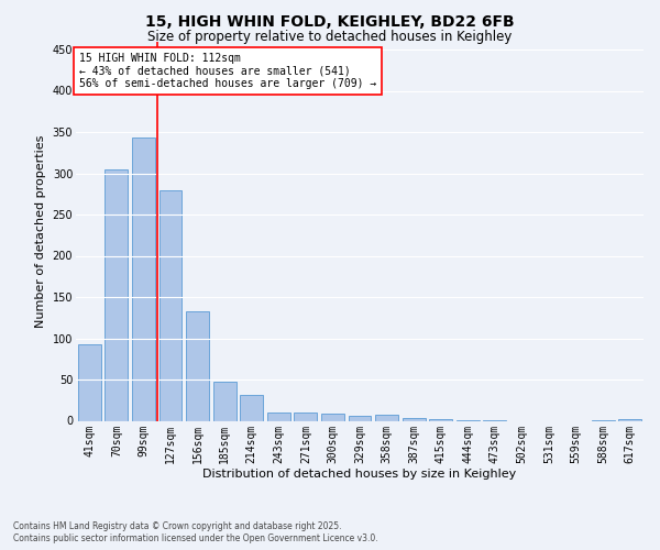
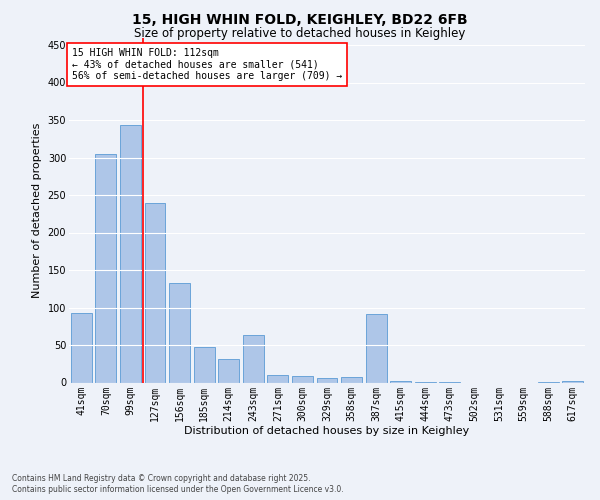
127sqm: 280 -> 240
243sqm: 10 -> 64
387sqm: 3 -> 92
